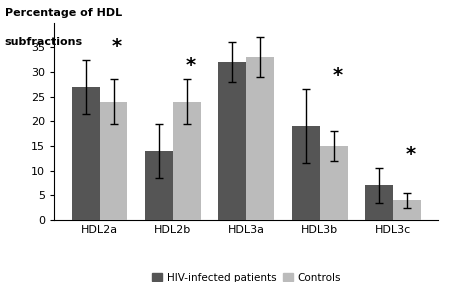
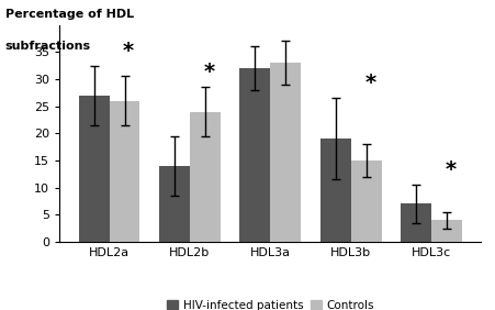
Controls/HDL2a: 24 -> 26
